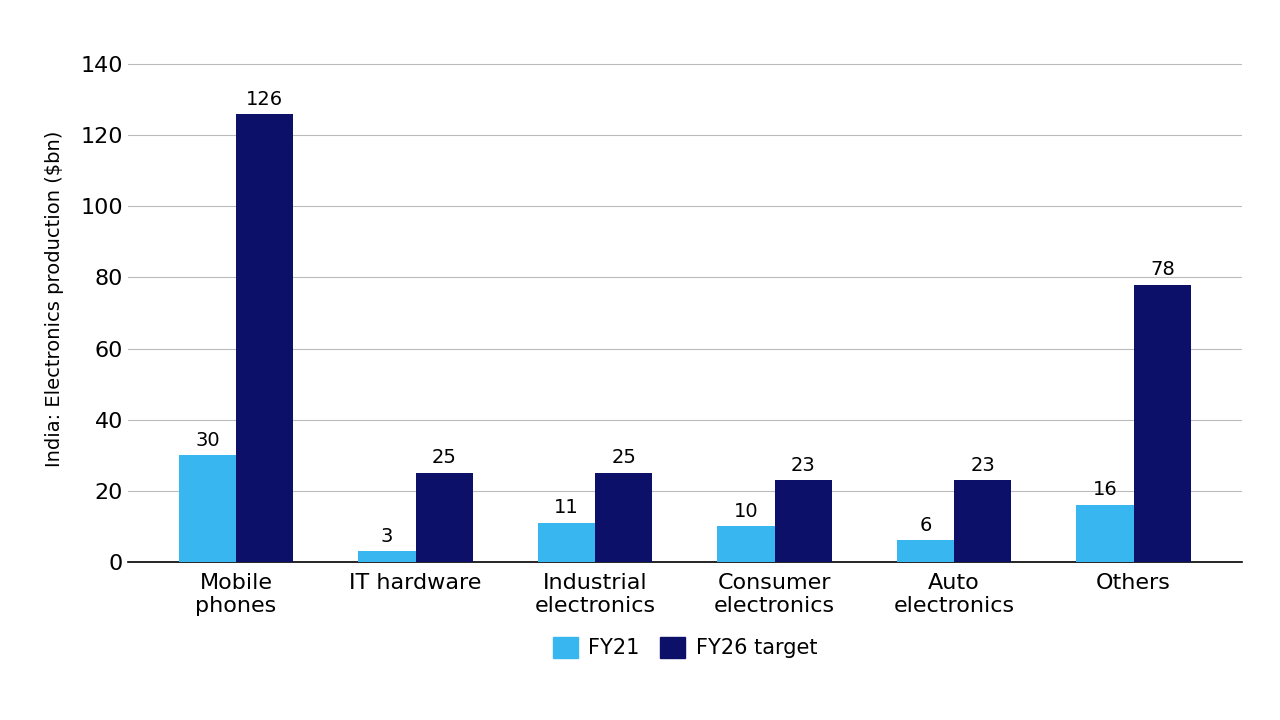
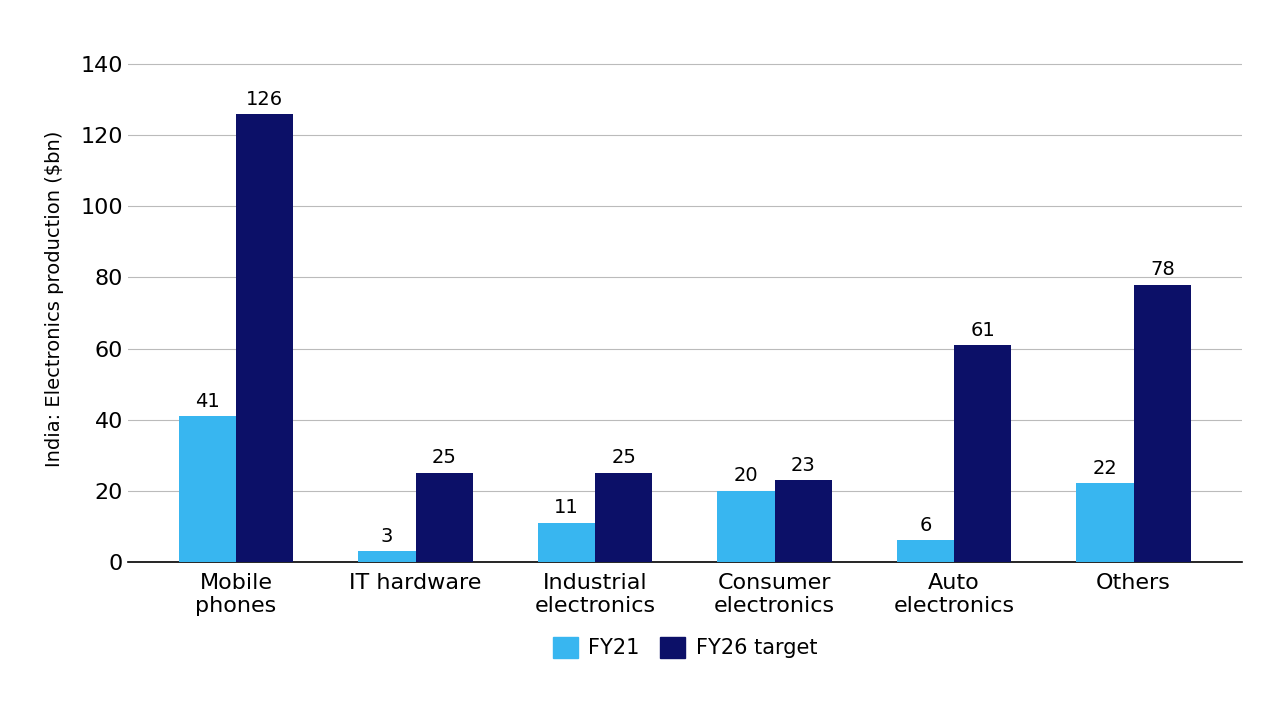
FY21/Mobile phones: 30 -> 41
FY21/Consumer electronics: 10 -> 20
FY26 target/Auto electronics: 23 -> 61
FY21/Others: 16 -> 22
